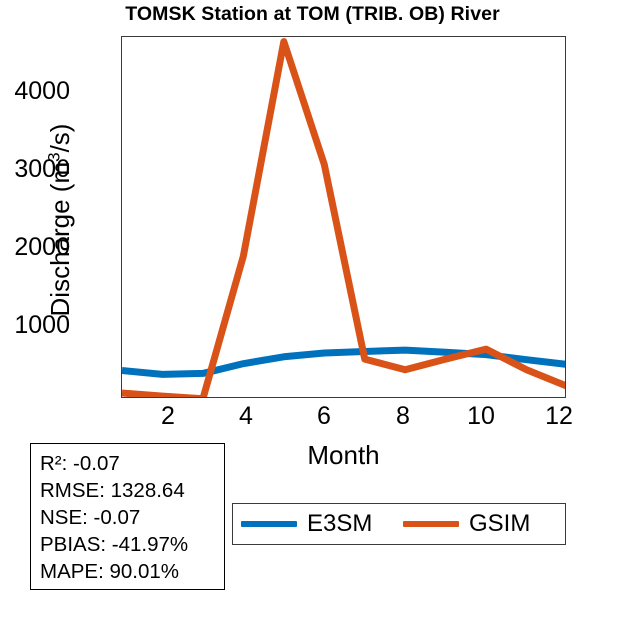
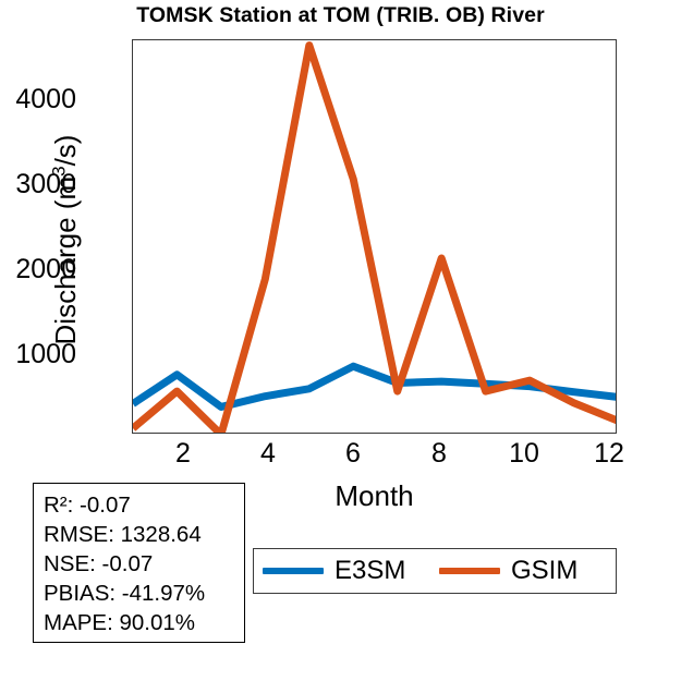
E3SM/2: 400 -> 800
GSIM/2: 100 -> 600
E3SM/6: 700 -> 900
GSIM/8: 500 -> 2200
